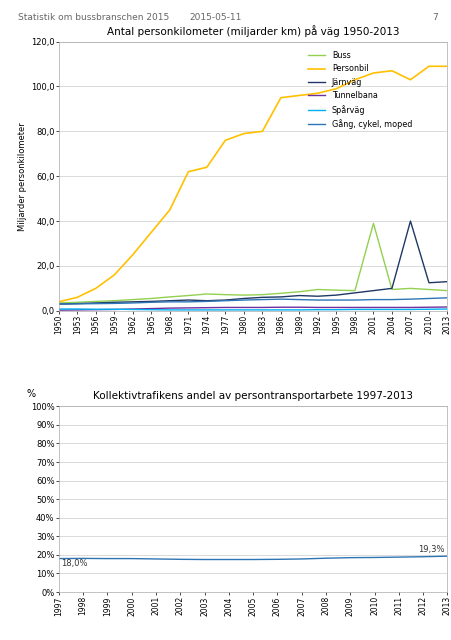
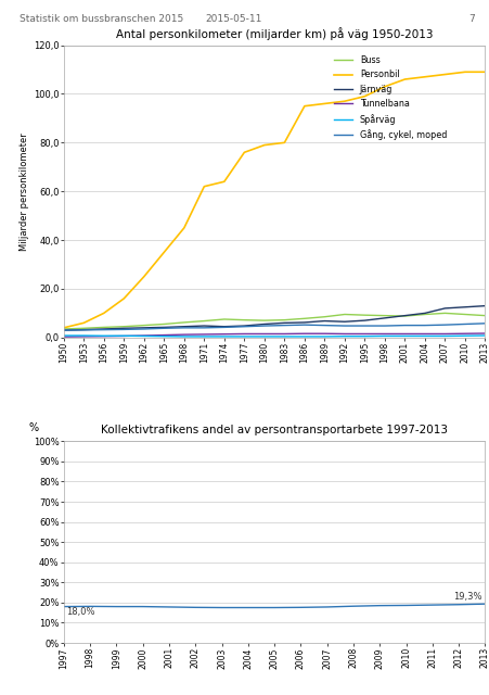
Antal personkilometer (miljarder km) på väg 1950-2013/Buss/2001: 39,0 -> 8,8
Antal personkilometer (miljarder km) på väg 1950-2013/Personbil/2007: 103 -> 108
Antal personkilometer (miljarder km) på väg 1950-2013/Järnväg/2007: 40,0 -> 12,0
